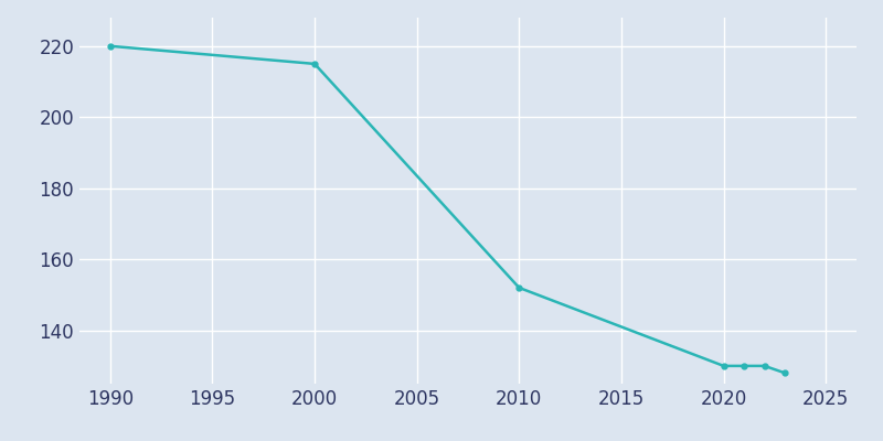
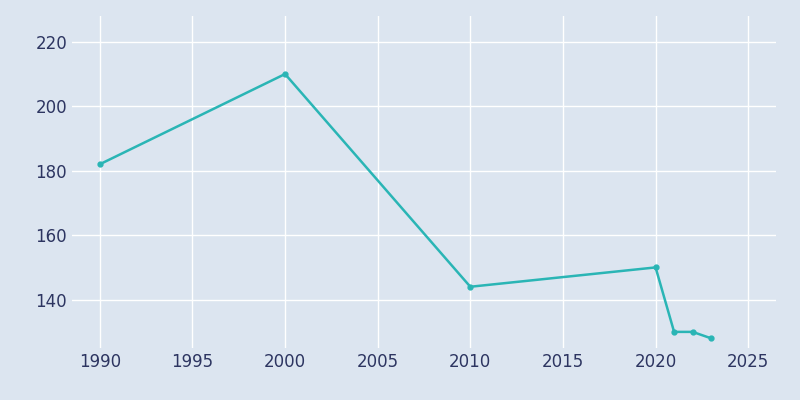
1990: 220 -> 182
2000: 215 -> 210
2010: 152 -> 144
2020: 130 -> 150
